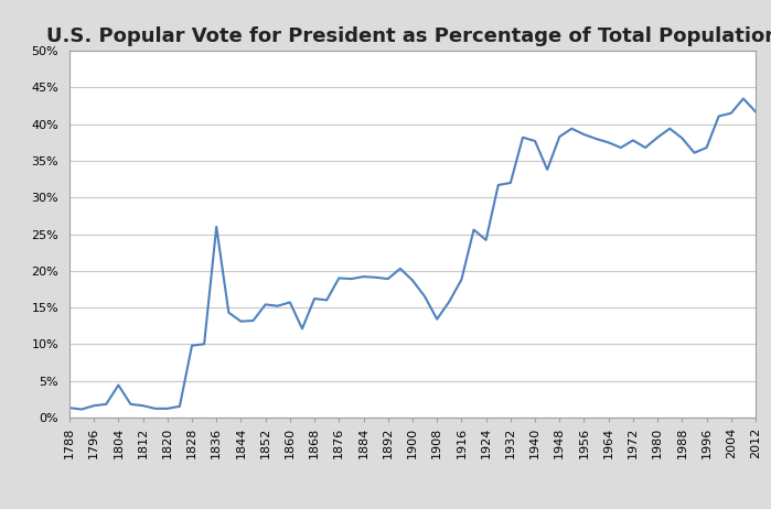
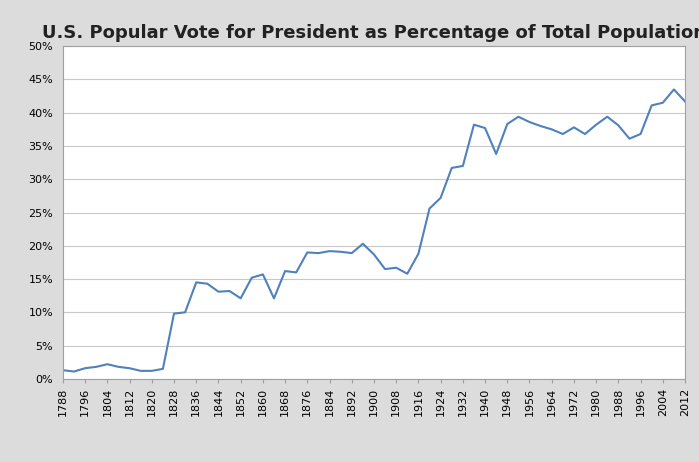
1804: 4.4% -> 2.2%
1836: 26.0% -> 14.5%
1852: 15.4% -> 12.1%
1908: 13.4% -> 16.7%
1924: 24.2% -> 27.2%
